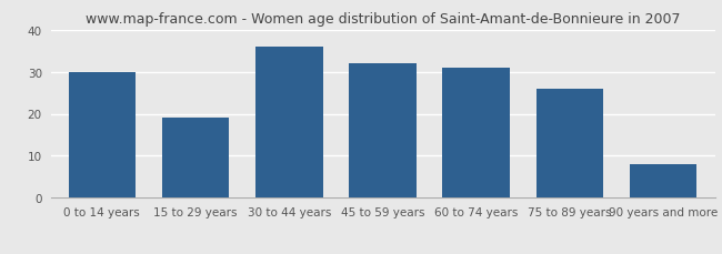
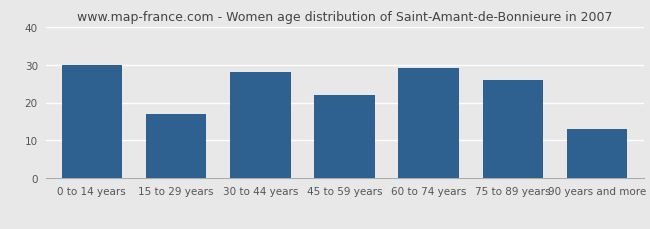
15 to 29 years: 19 -> 17
30 to 44 years: 36 -> 28
45 to 59 years: 32 -> 22
60 to 74 years: 31 -> 29
90 years and more: 8 -> 13
